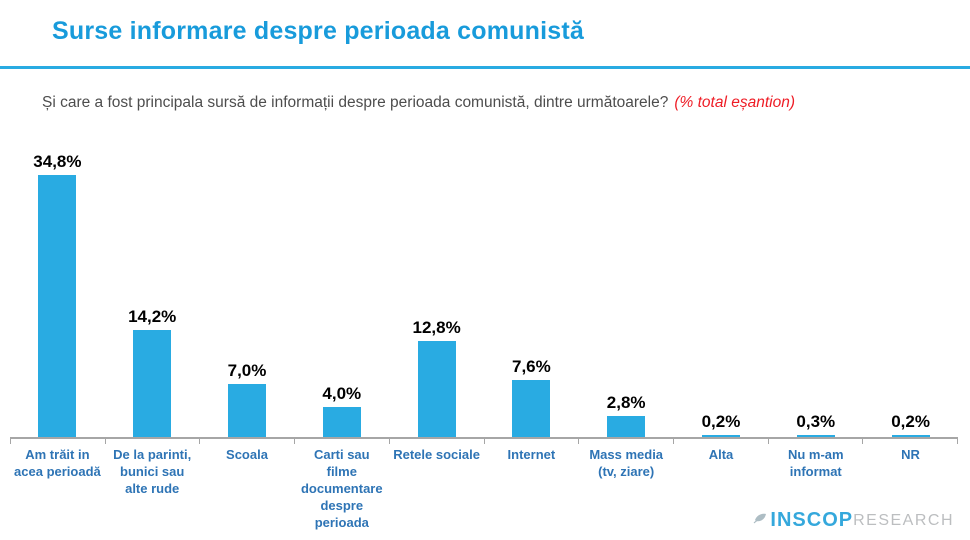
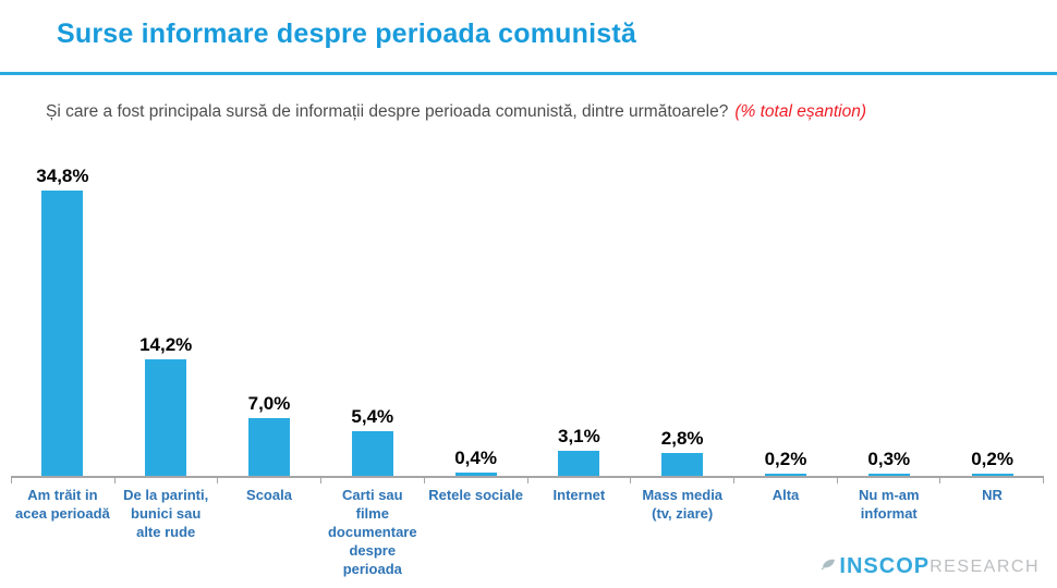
Carti sau filme documentare despre perioada: 4,0% -> 5,4%
Retele sociale: 12,8% -> 0,4%
Internet: 7,6% -> 3,1%
